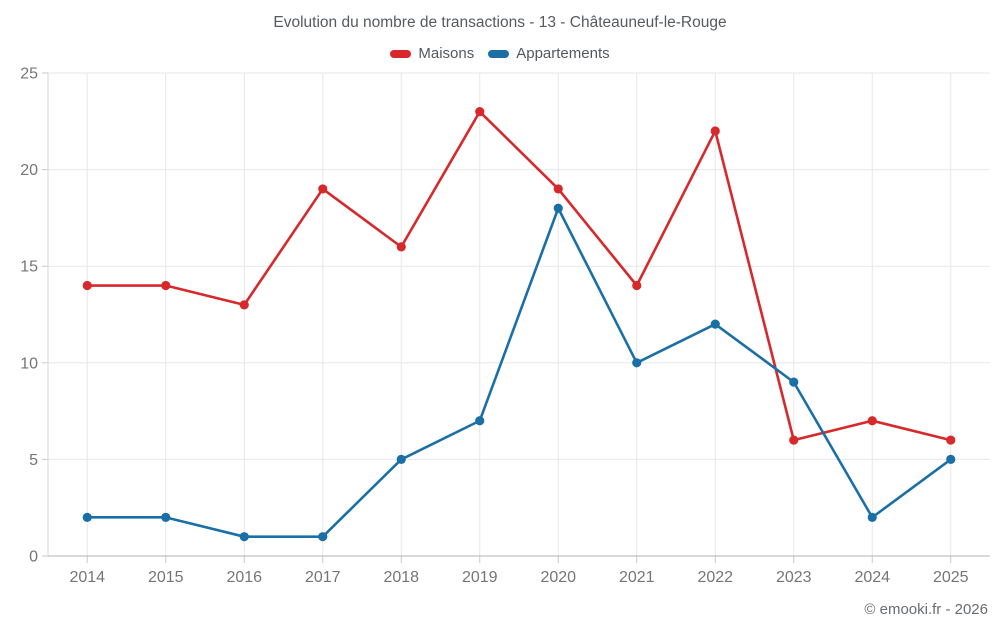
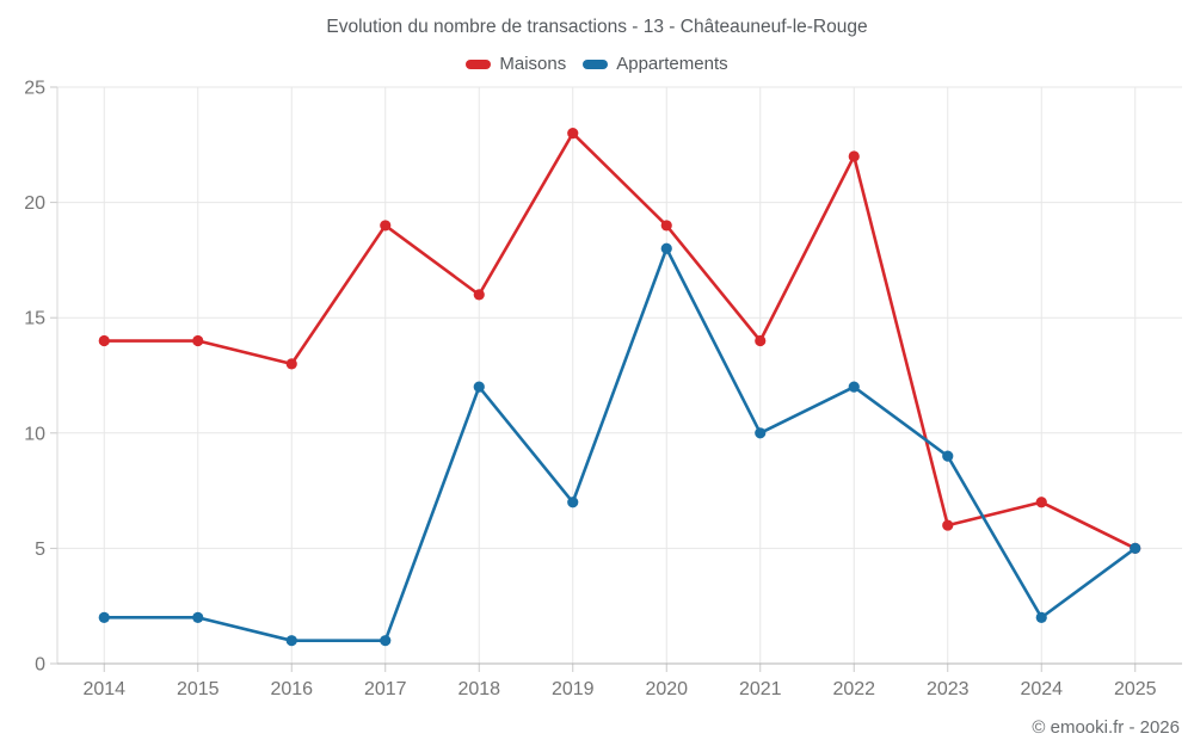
Appartements/2018: 5 -> 12
Maisons/2025: 6 -> 5
